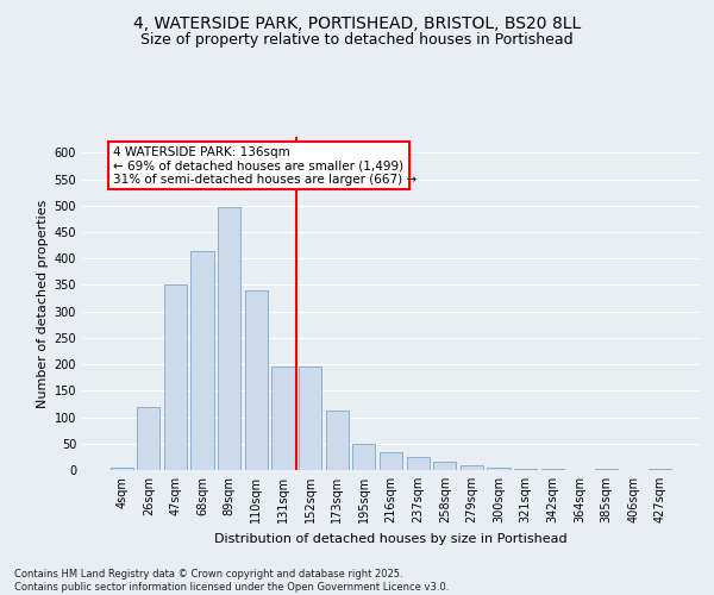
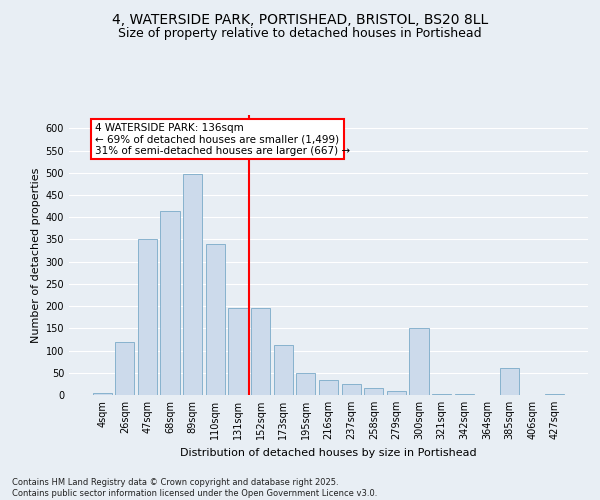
300sqm: 5 -> 150
385sqm: 2 -> 60
